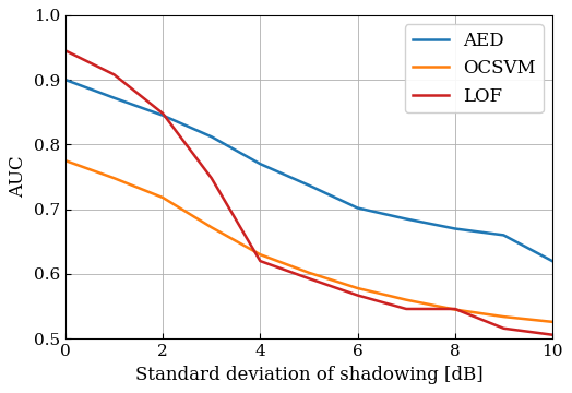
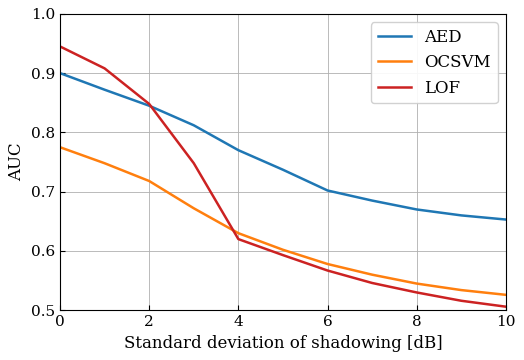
LOF/8: 0.546 -> 0.530
AED/10: 0.620 -> 0.653
